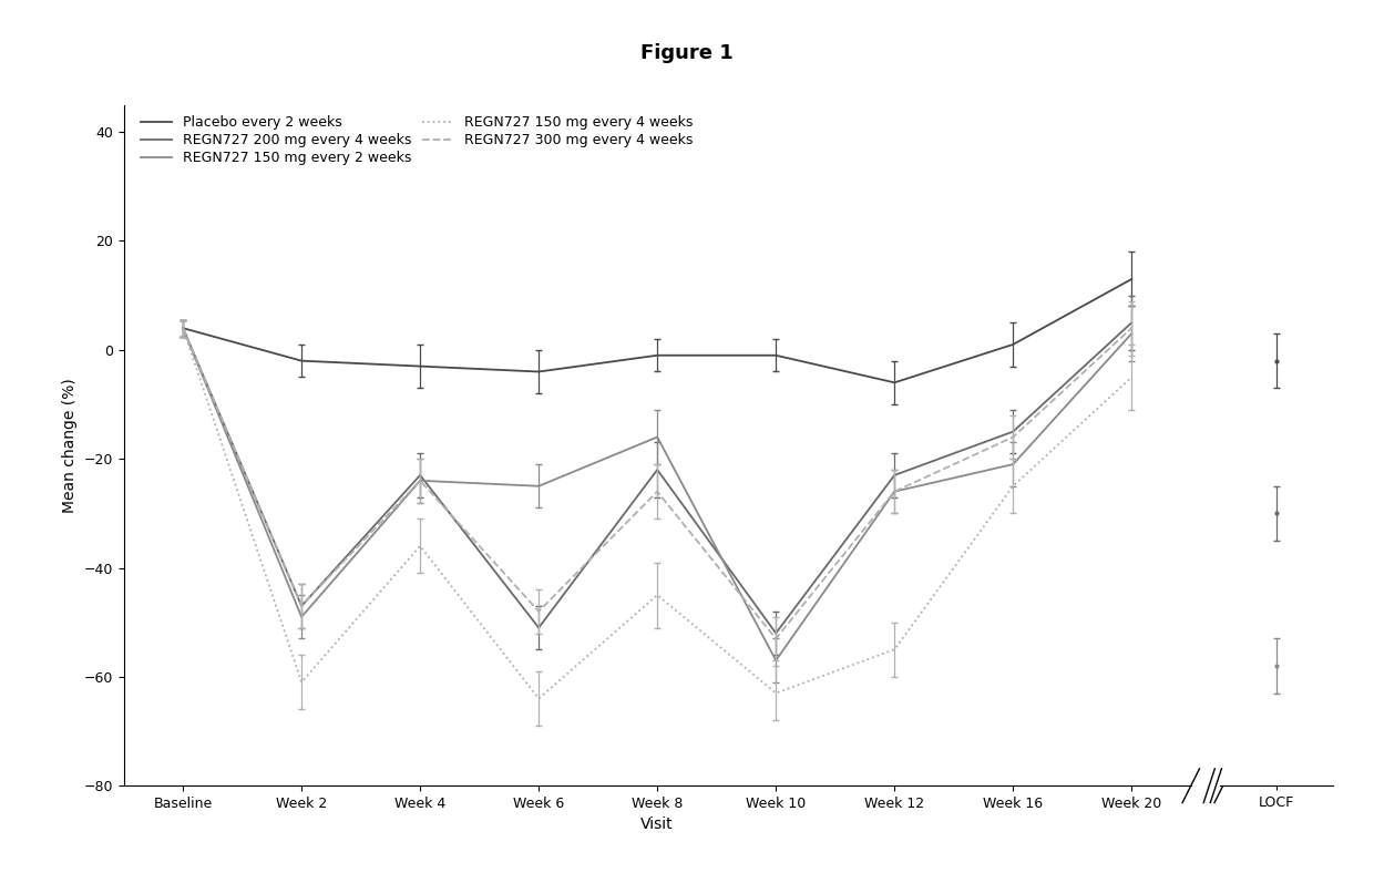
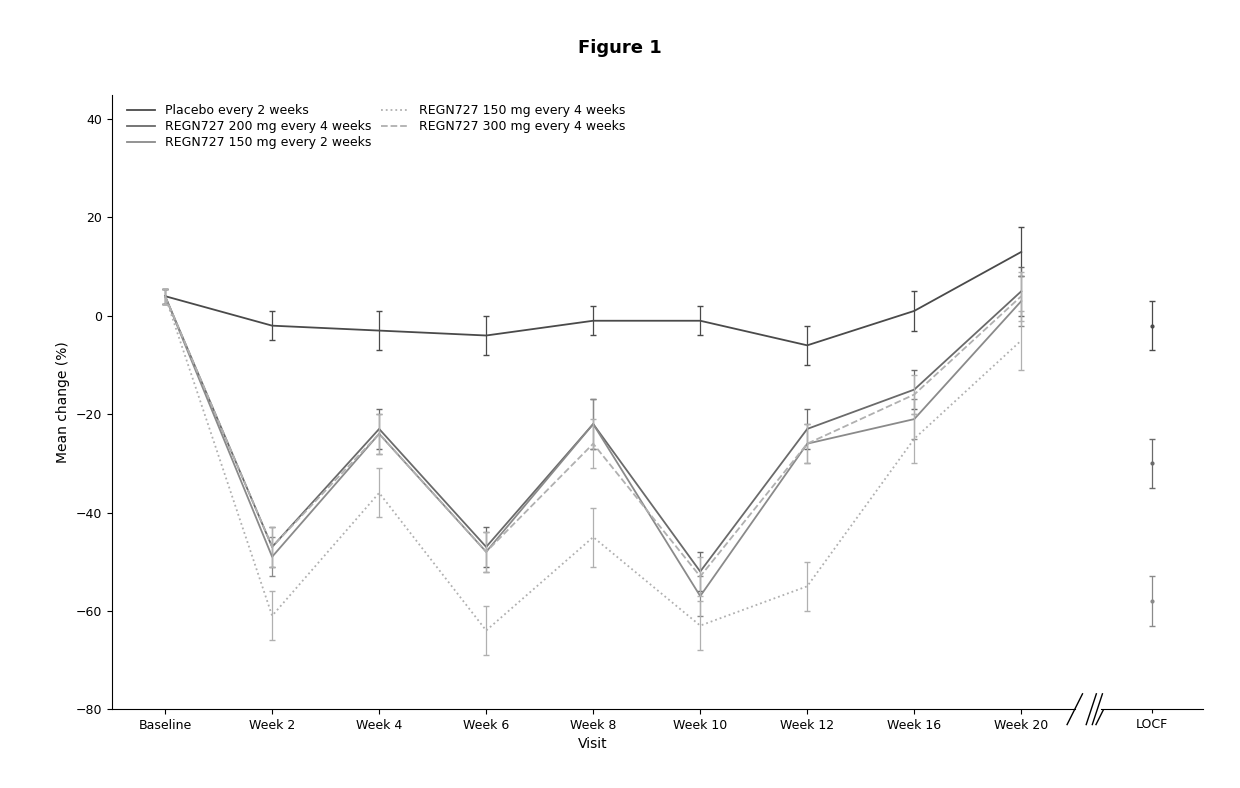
REGN727 200 mg every 4 weeks/Week 6: -51 -> -47
REGN727 150 mg every 2 weeks/Week 6: -25 -> -48
REGN727 150 mg every 2 weeks/Week 8: -16 -> -22
